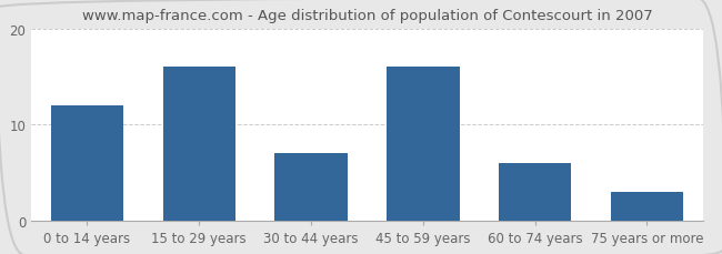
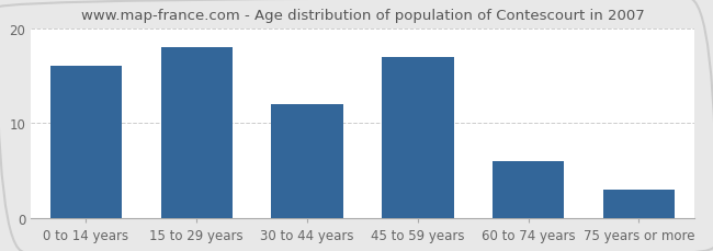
0 to 14 years: 12 -> 16
15 to 29 years: 16 -> 18
30 to 44 years: 7 -> 12
45 to 59 years: 16 -> 17
